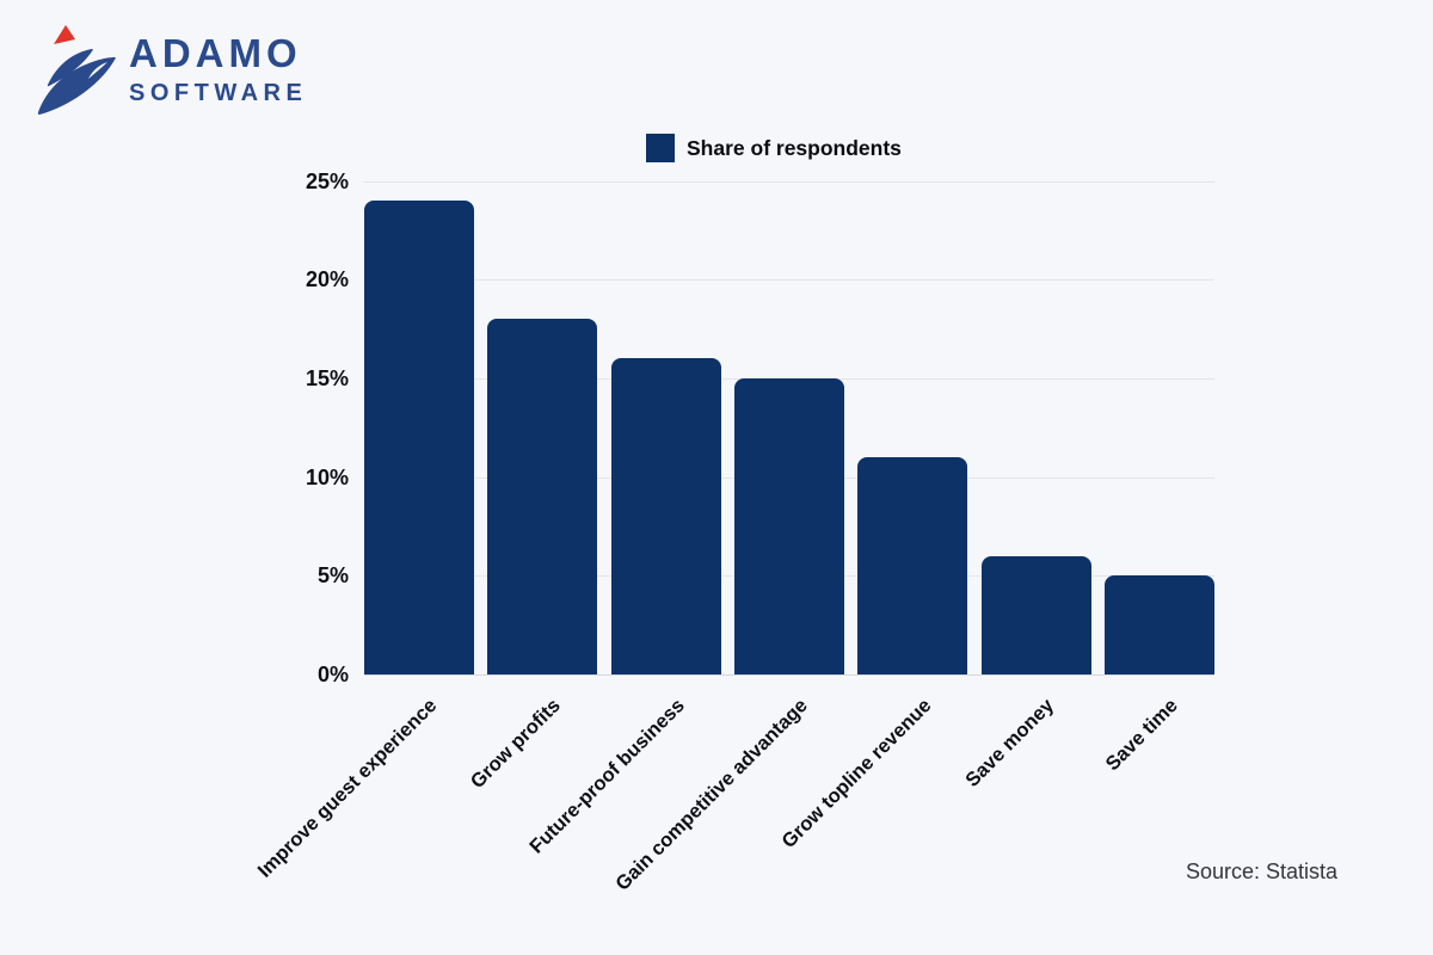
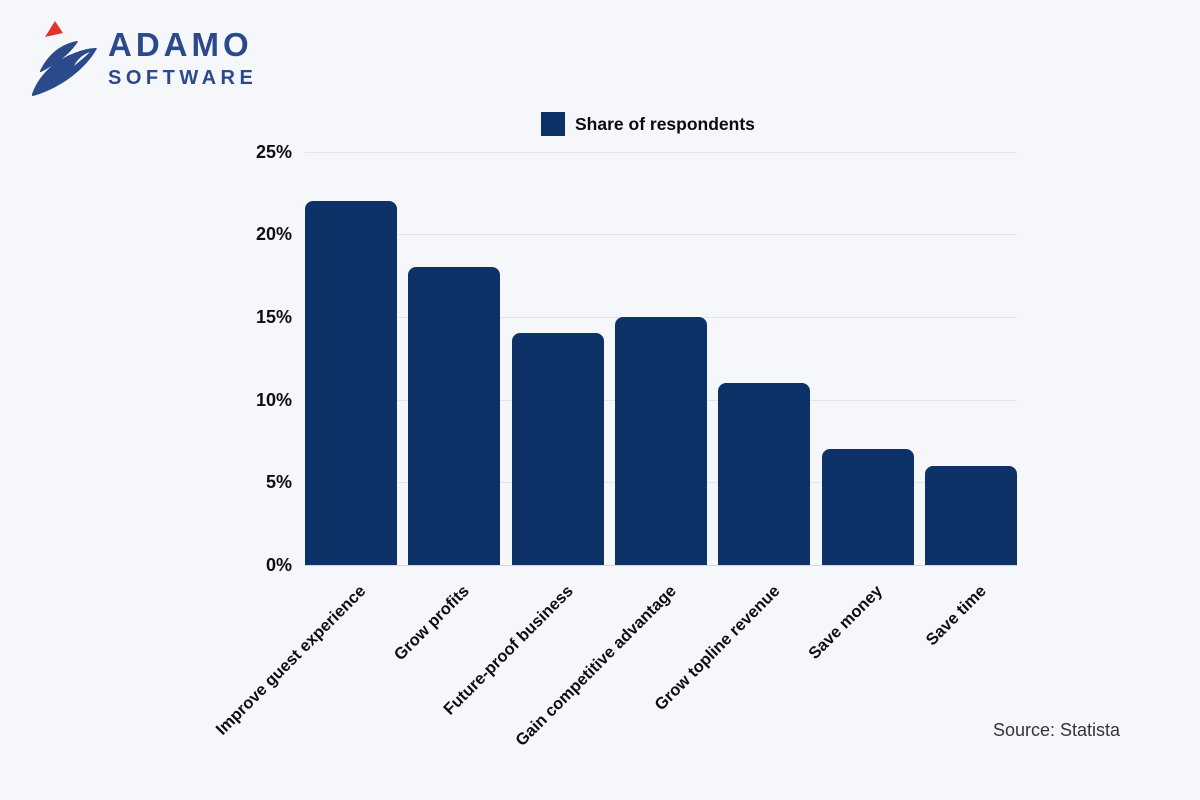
Improve guest experience: 24% -> 22%
Future-proof business: 16% -> 14%
Save money: 6% -> 7%
Save time: 5% -> 6%
